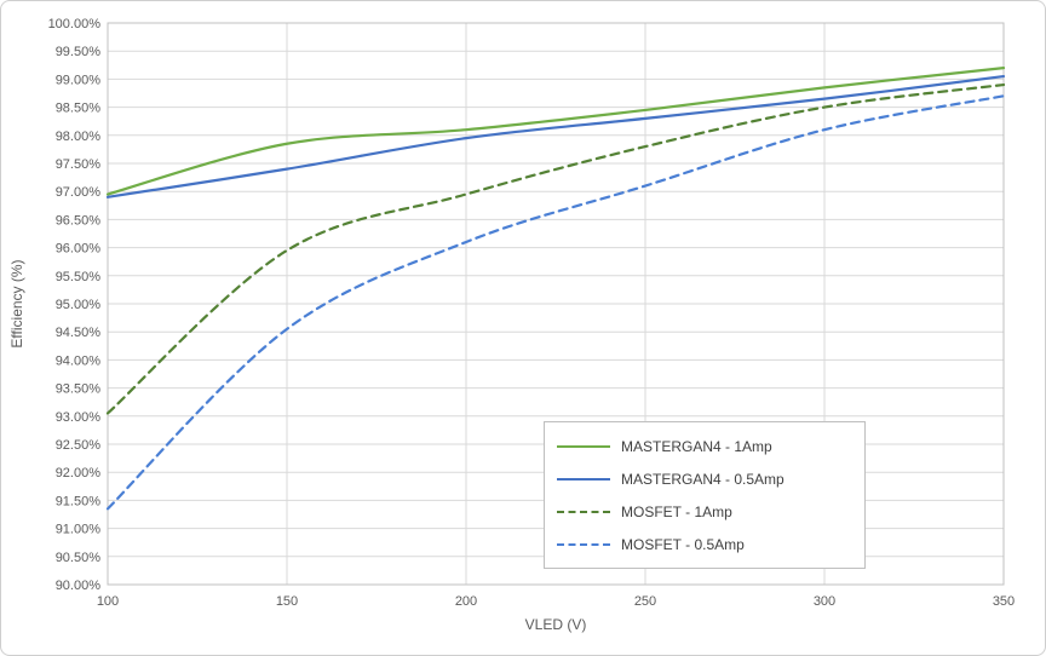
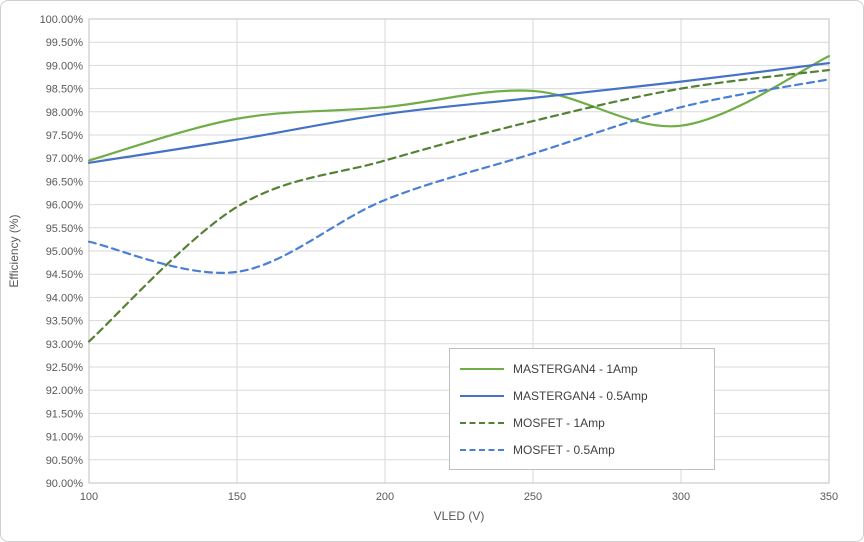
MOSFET - 0.5Amp/100: 91.3% -> 95.2%
MASTERGAN4 - 1Amp/300: 98.8% -> 97.7%
